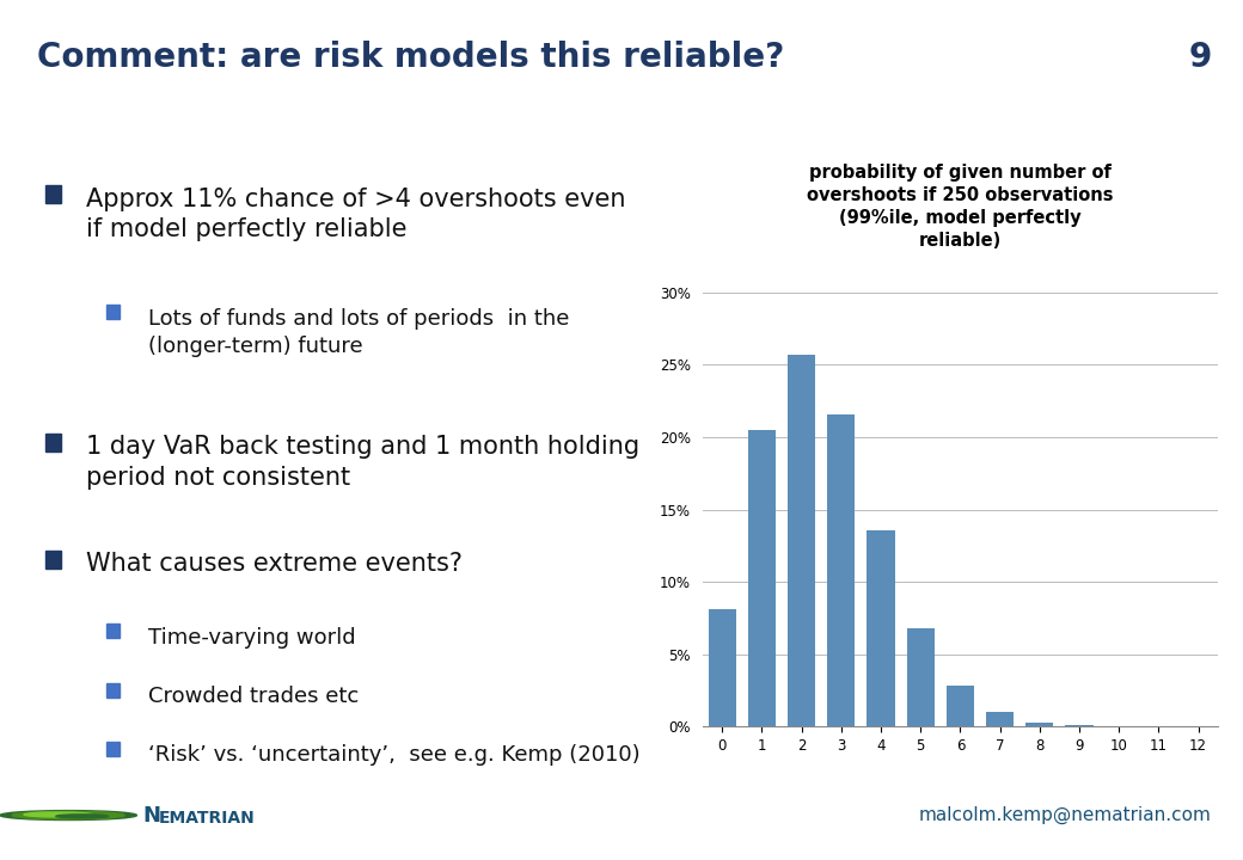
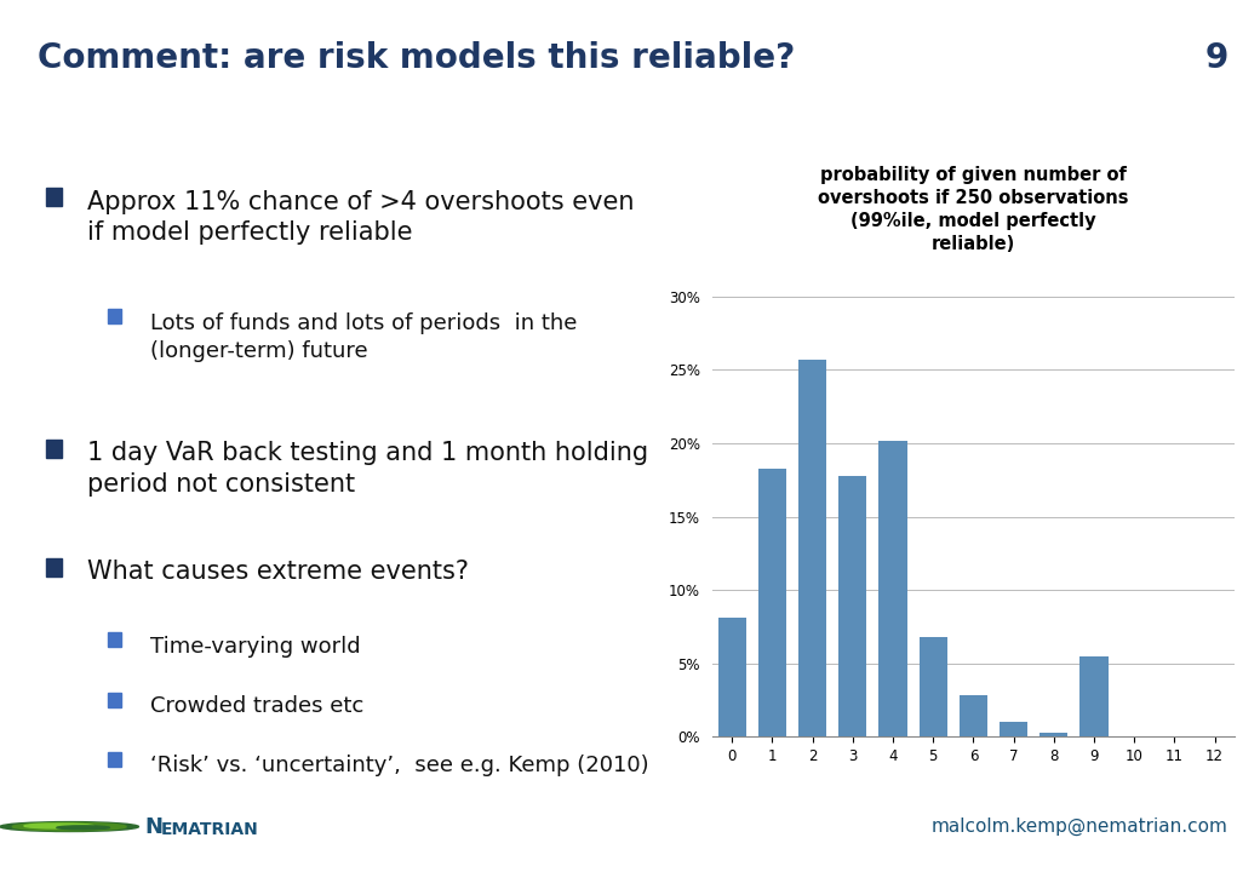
1: 20.5% -> 18.3%
3: 21.6% -> 17.8%
4: 13.5% -> 20.2%
9: 0.1% -> 5.5%
